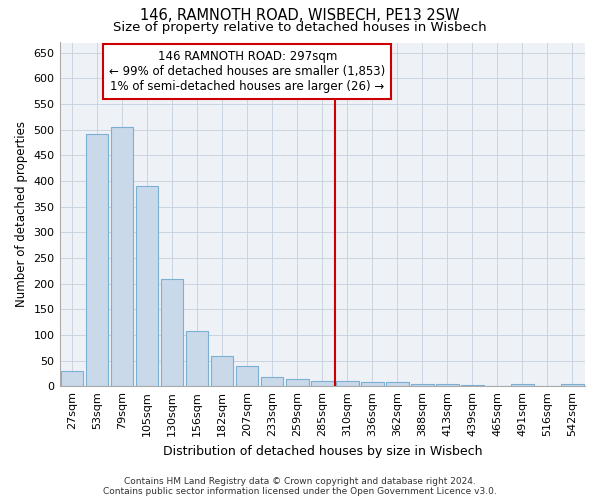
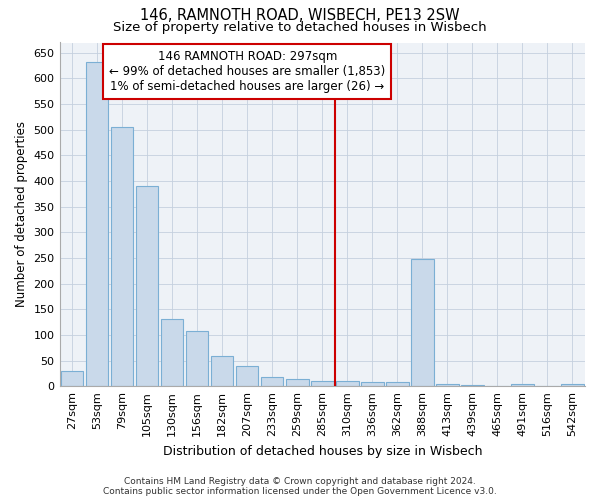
53sqm: 492 -> 632
130sqm: 210 -> 132
388sqm: 5 -> 248
